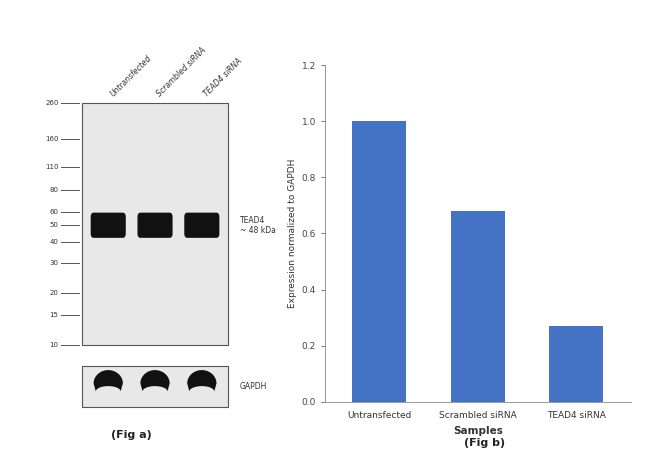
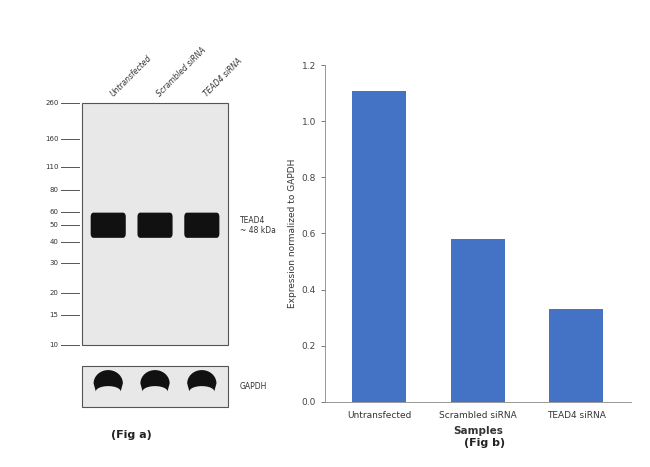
Untransfected: 1.00 -> 1.11
Scrambled siRNA: 0.68 -> 0.58
TEAD4 siRNA: 0.27 -> 0.33
